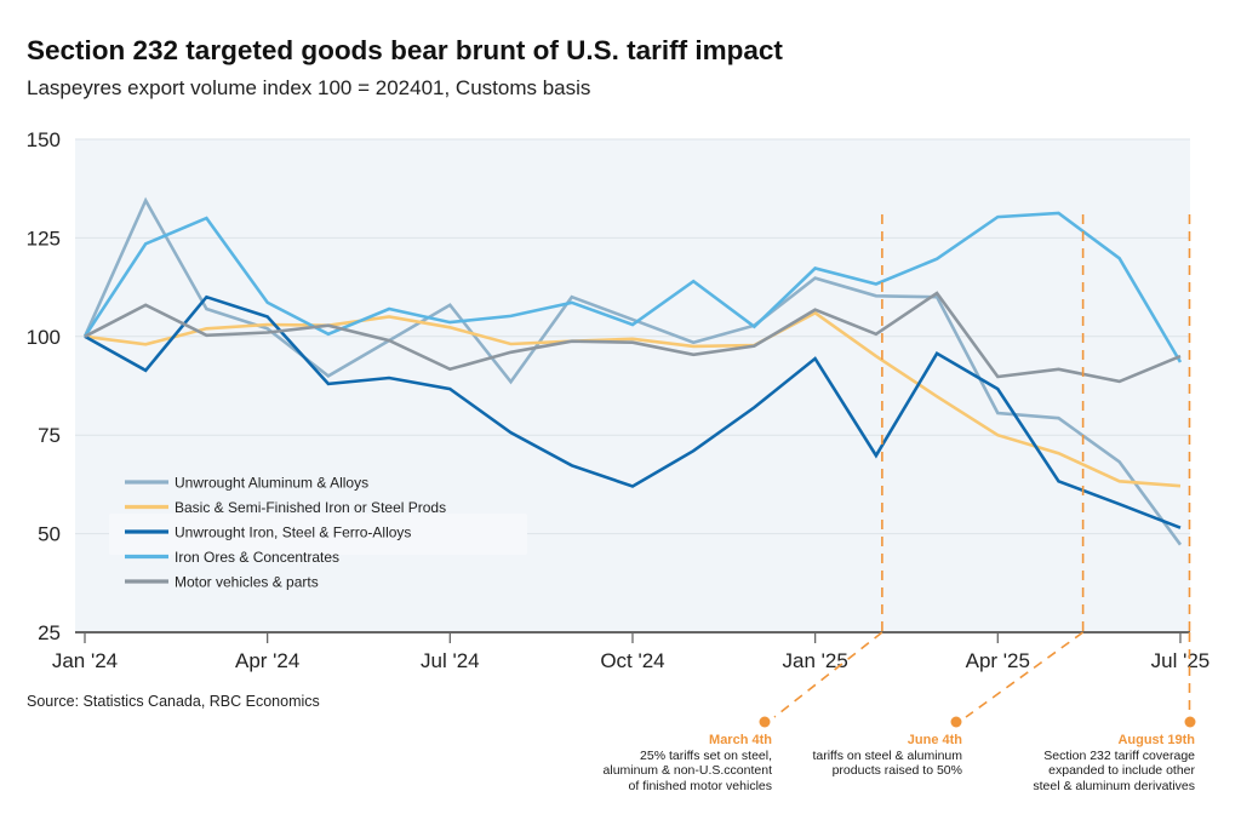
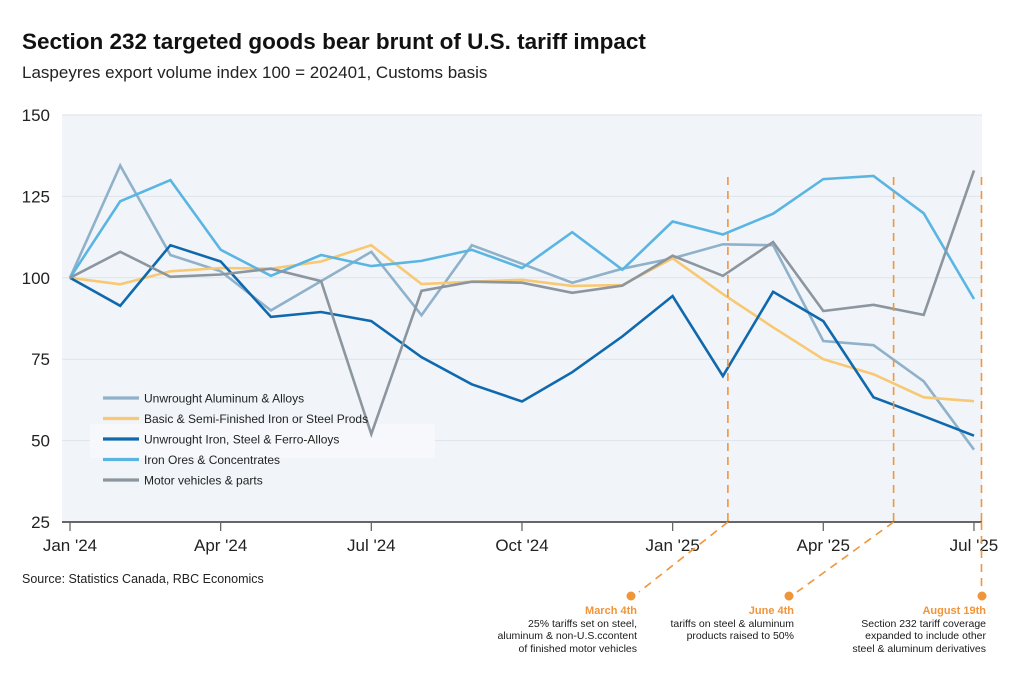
Basic & Semi-Finished Iron or Steel Prods/Jul '24: 102 -> 110
Motor vehicles & parts/Jul '24: 92 -> 52
Unwrought Aluminum & Alloys/Jan '25: 115 -> 106
Motor vehicles & parts/Jul '25: 95 -> 133
